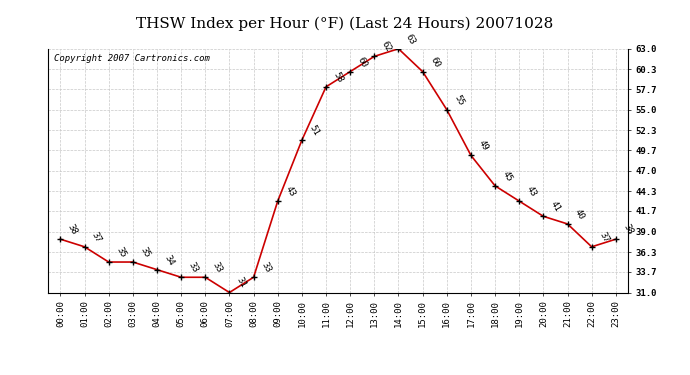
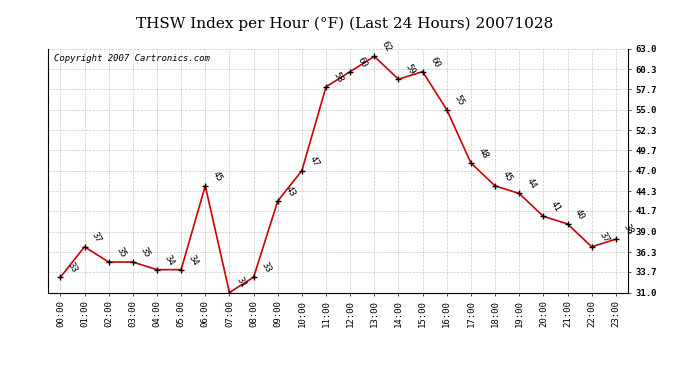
00:00: 38 -> 33
05:00: 33 -> 34
06:00: 33 -> 45
10:00: 51 -> 47
14:00: 63 -> 59
17:00: 49 -> 48
19:00: 43 -> 44
